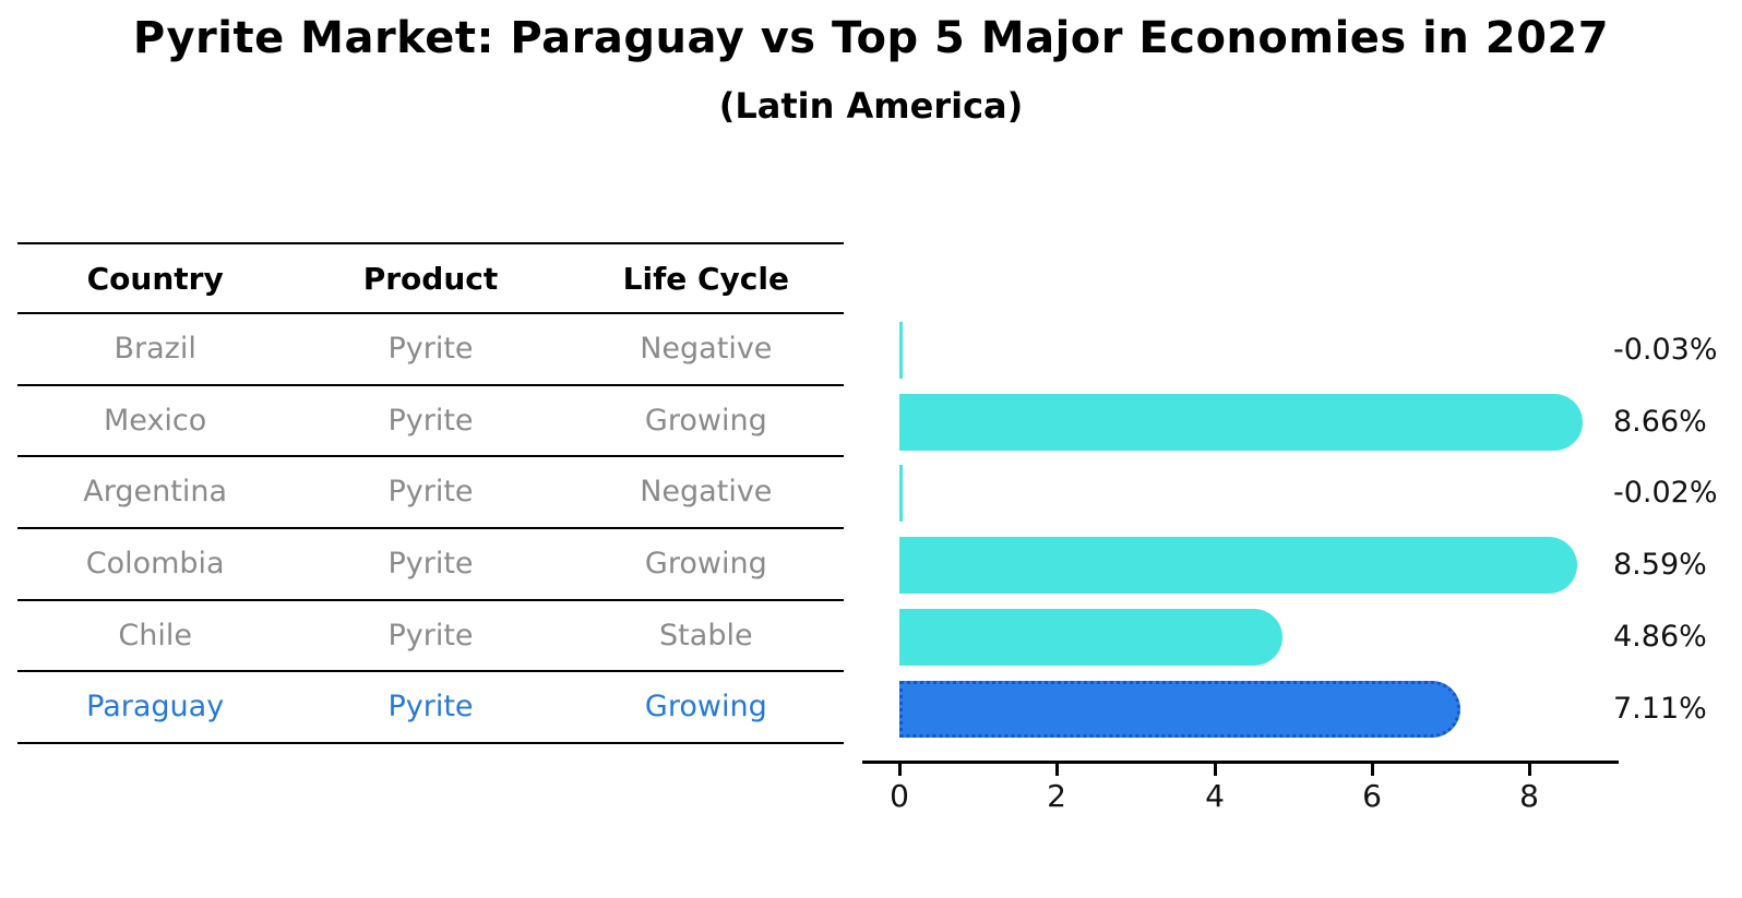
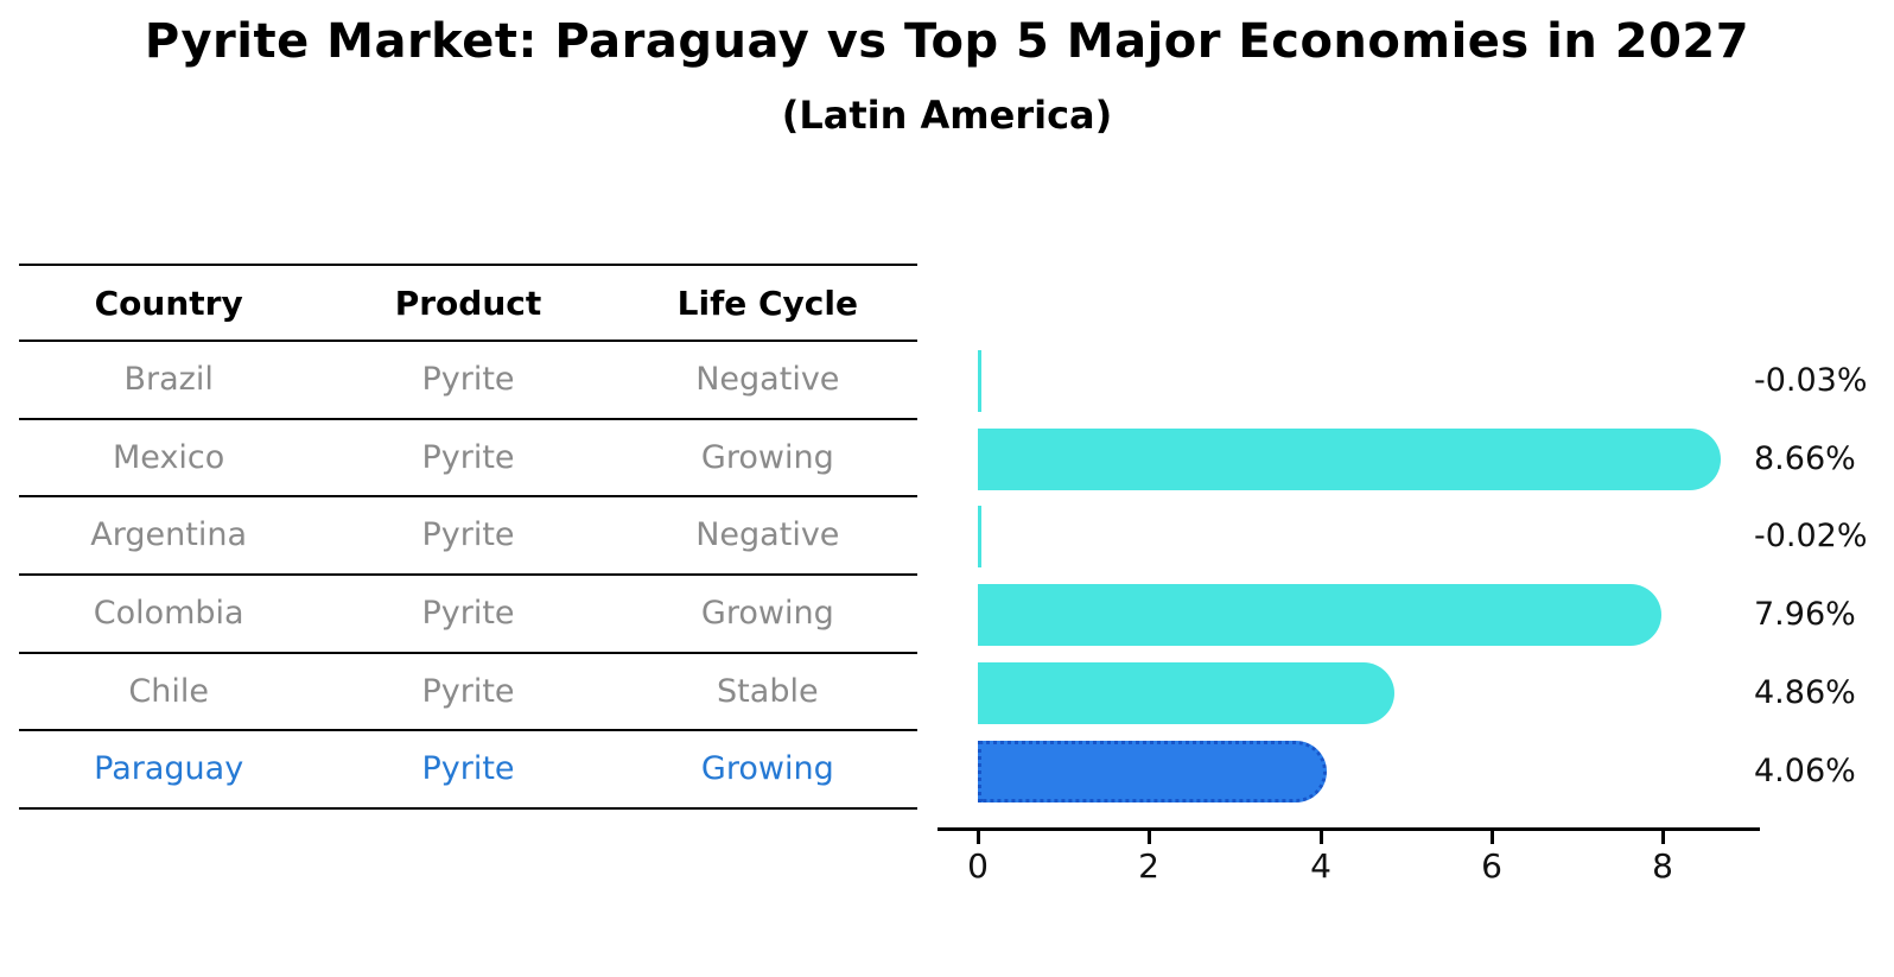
Colombia: 8.59% -> 7.96%
Paraguay: 7.11% -> 4.06%
